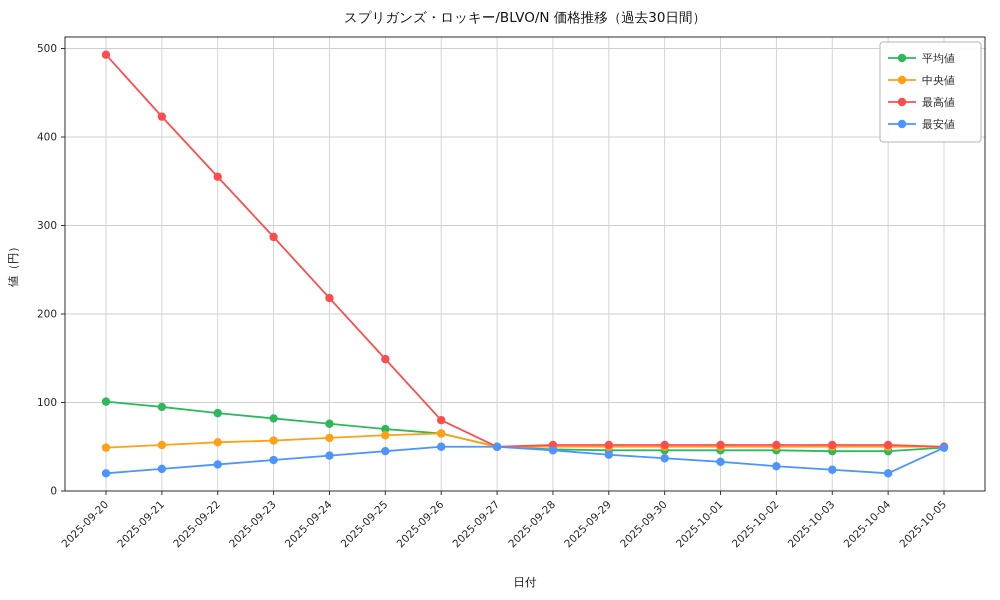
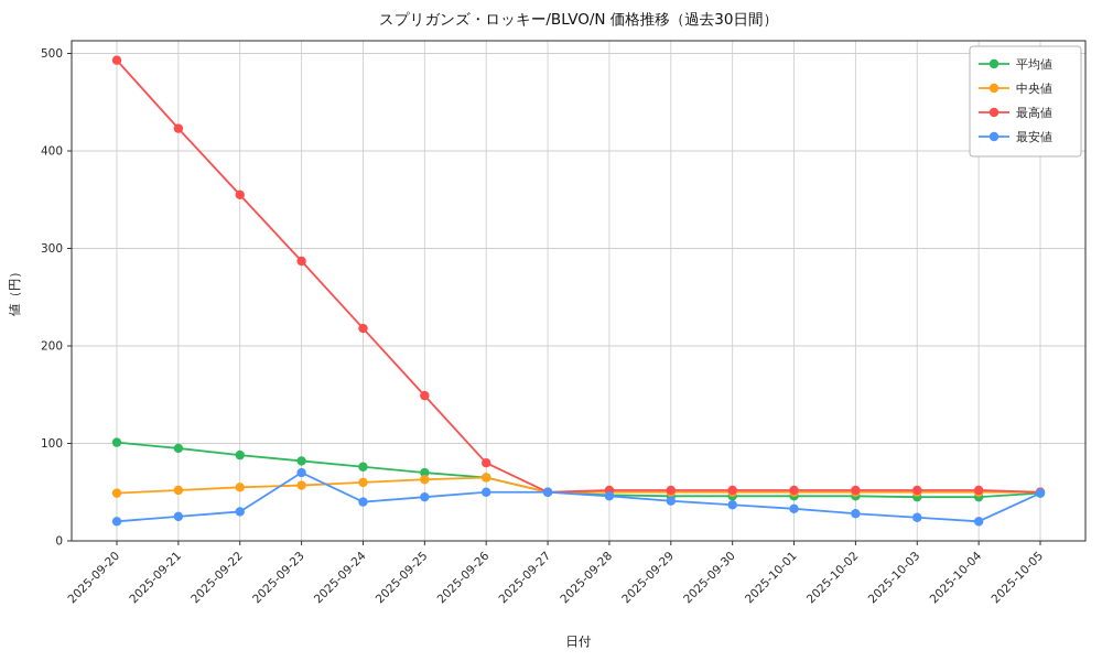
最安値/2025-09-23: 40 -> 70
